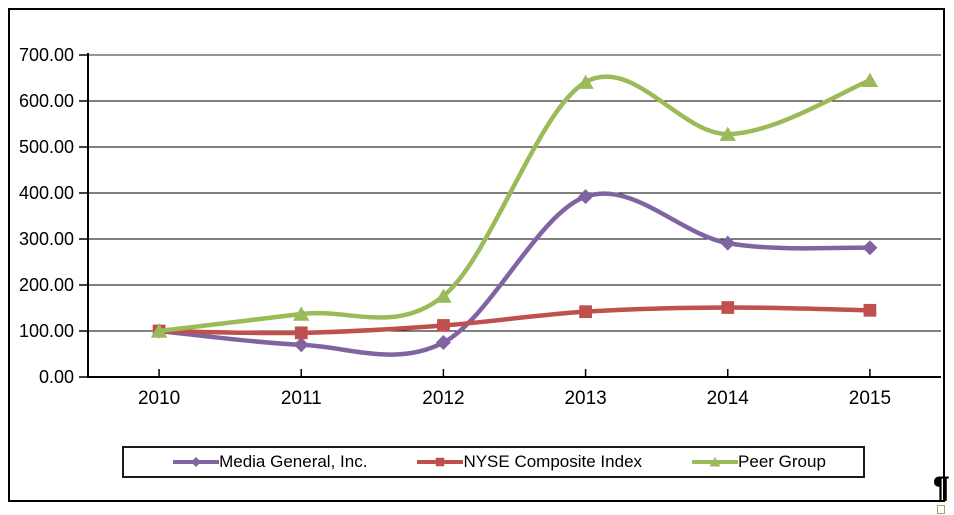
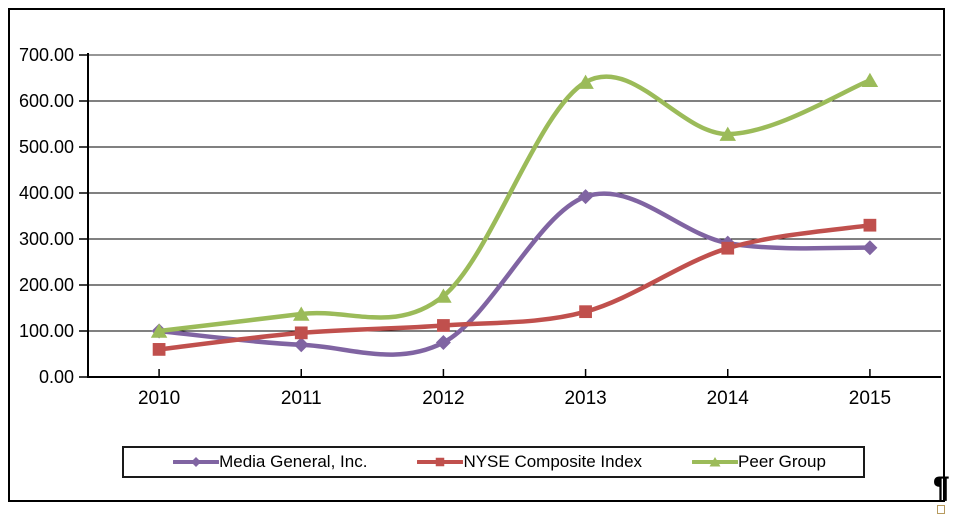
NYSE Composite Index/2010: 100 -> 60
NYSE Composite Index/2014: 150 -> 280
NYSE Composite Index/2015: 140 -> 330
